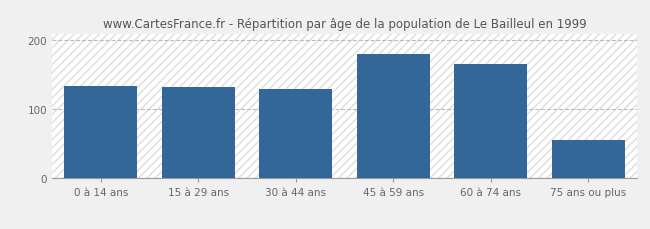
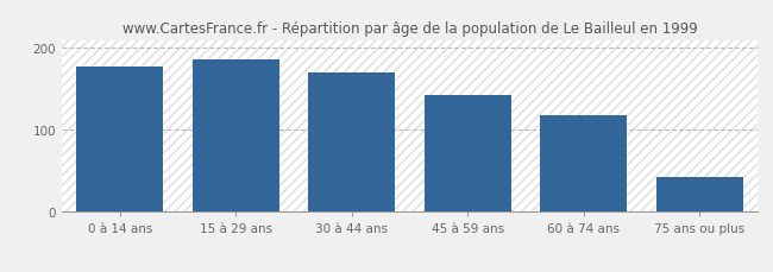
0 à 14 ans: 134 -> 178
15 à 29 ans: 132 -> 186
30 à 44 ans: 130 -> 170
45 à 59 ans: 180 -> 142
60 à 74 ans: 166 -> 118
75 ans ou plus: 56 -> 43
